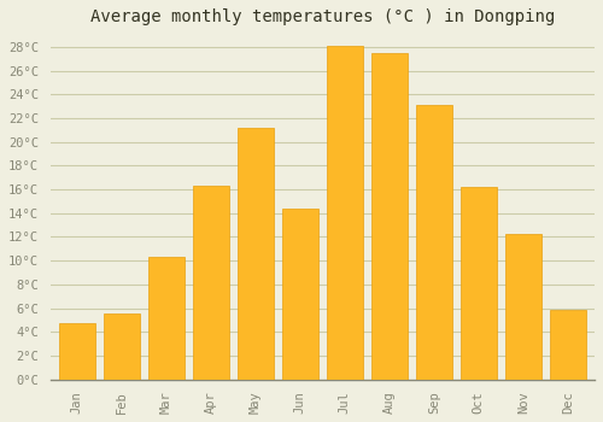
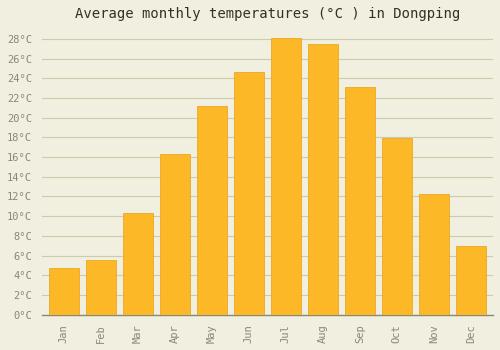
Jun: 14.4°C -> 24.6°C
Oct: 16.2°C -> 17.9°C
Dec: 5.8°C -> 7.0°C
